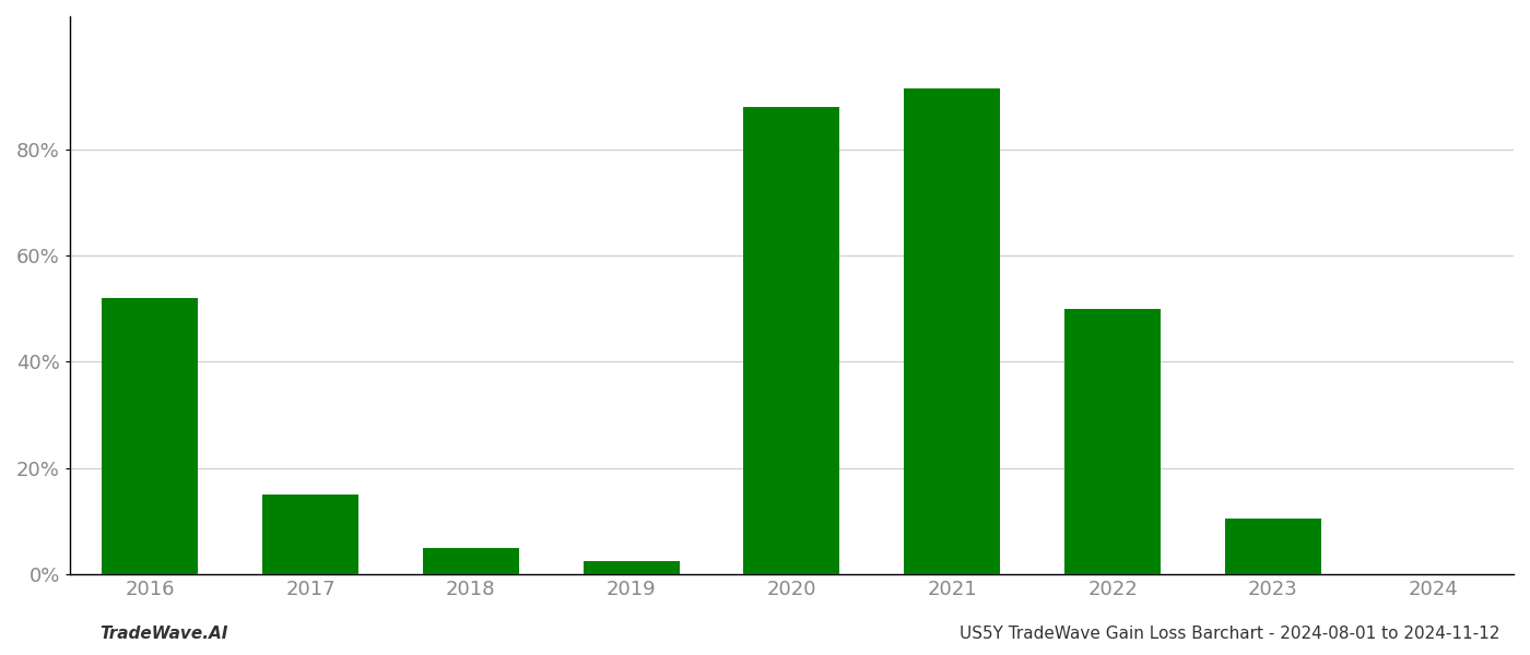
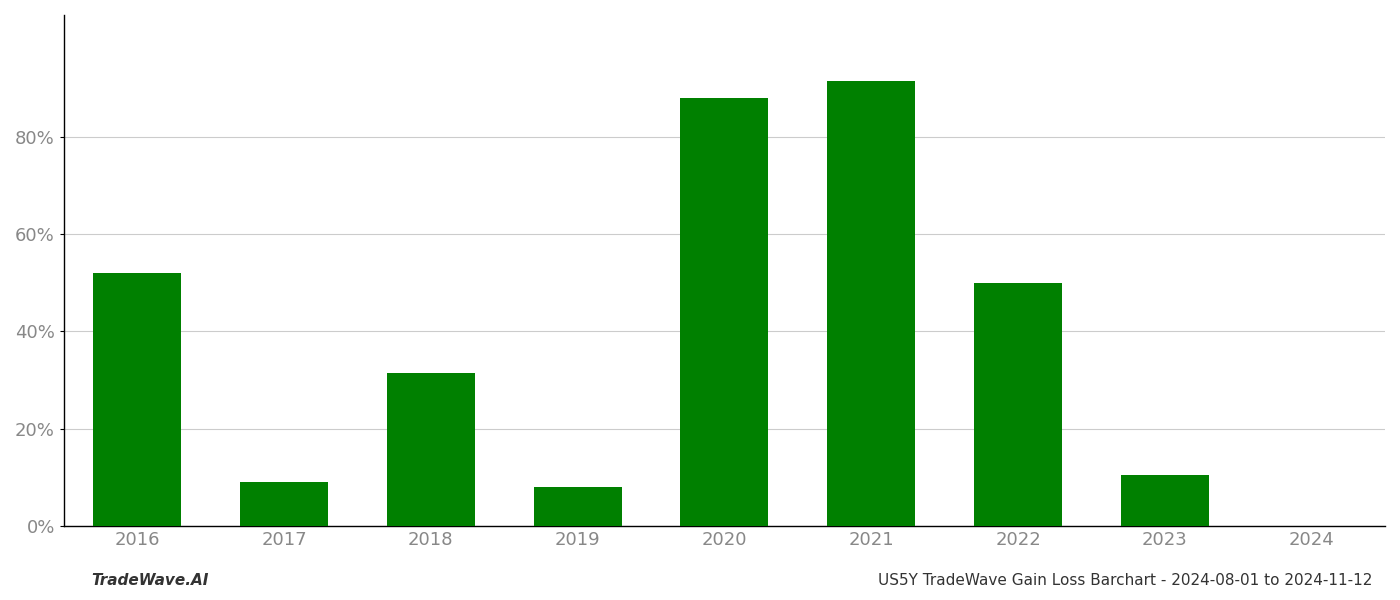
2017: 15.0% -> 9.0%
2018: 5.0% -> 31.5%
2019: 2.5% -> 8.0%
